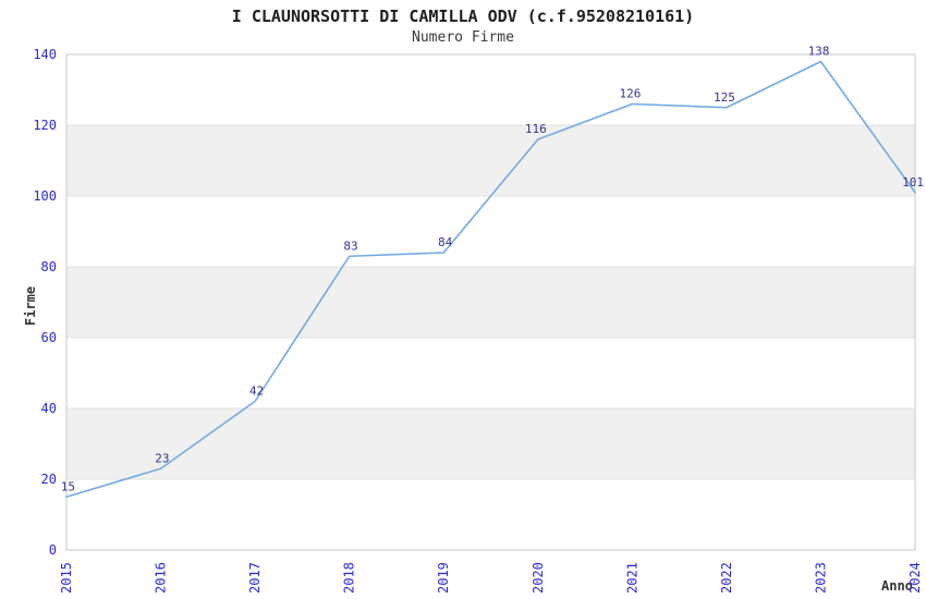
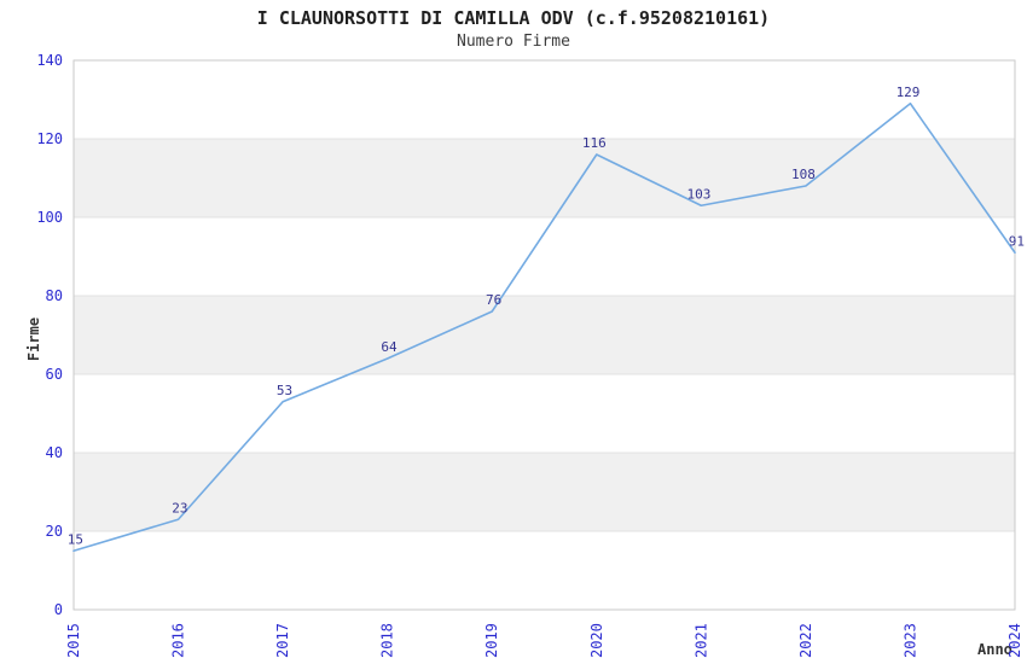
2017: 42 -> 53
2018: 83 -> 64
2019: 84 -> 76
2021: 126 -> 103
2022: 125 -> 108
2023: 138 -> 129
2024: 101 -> 91
